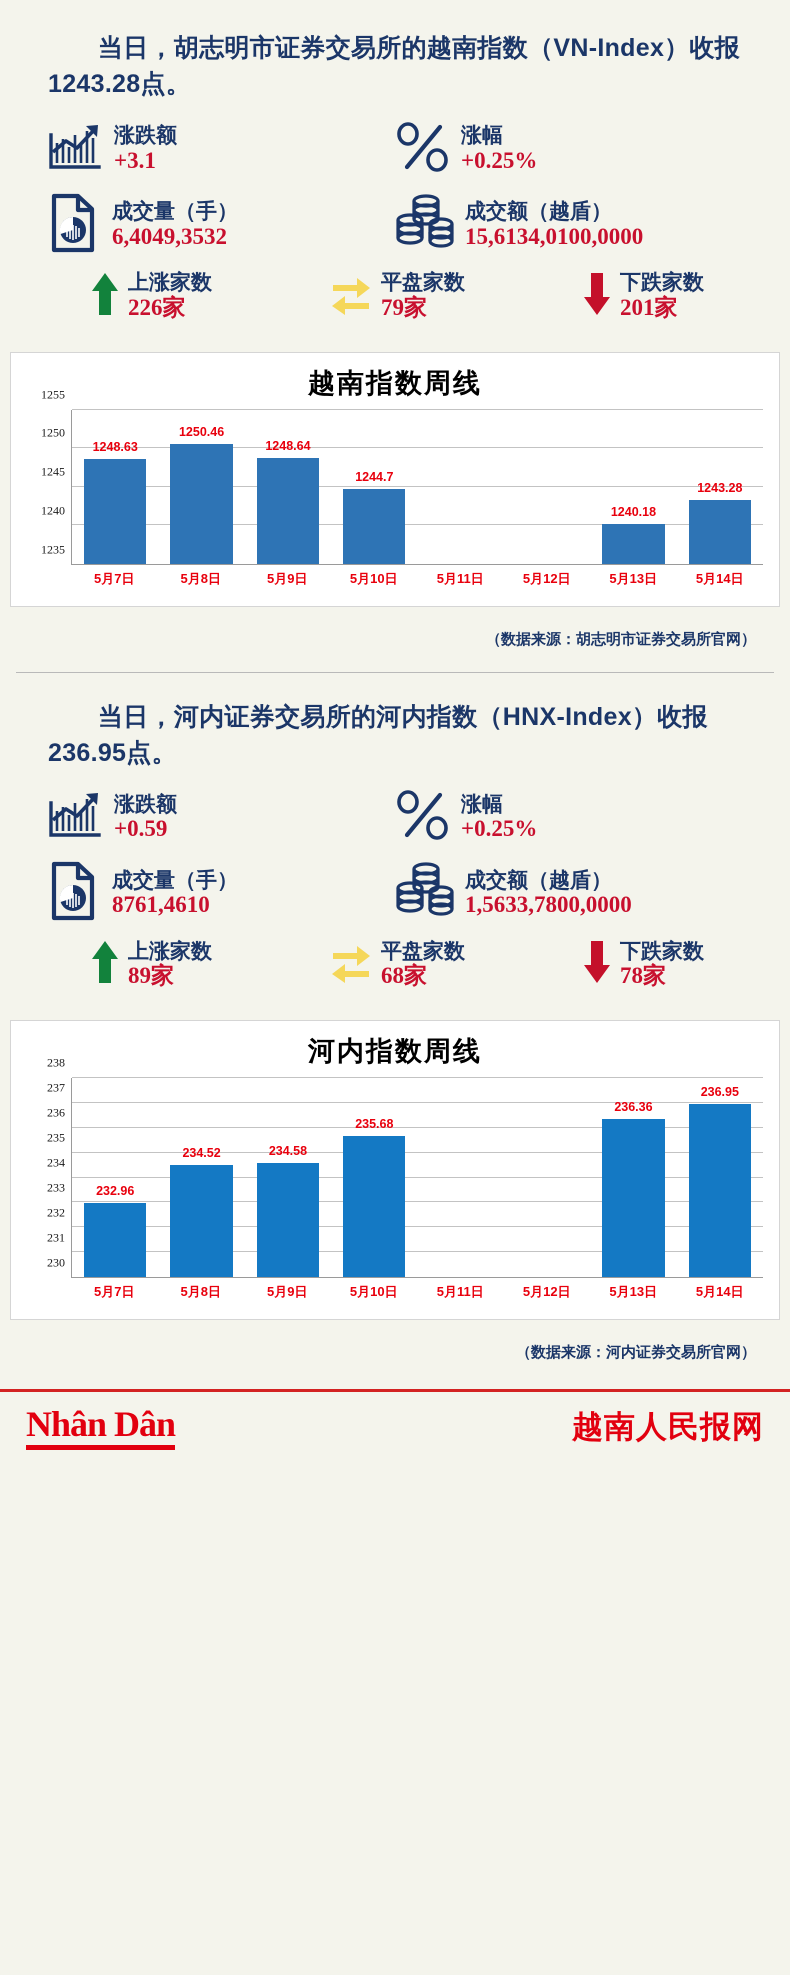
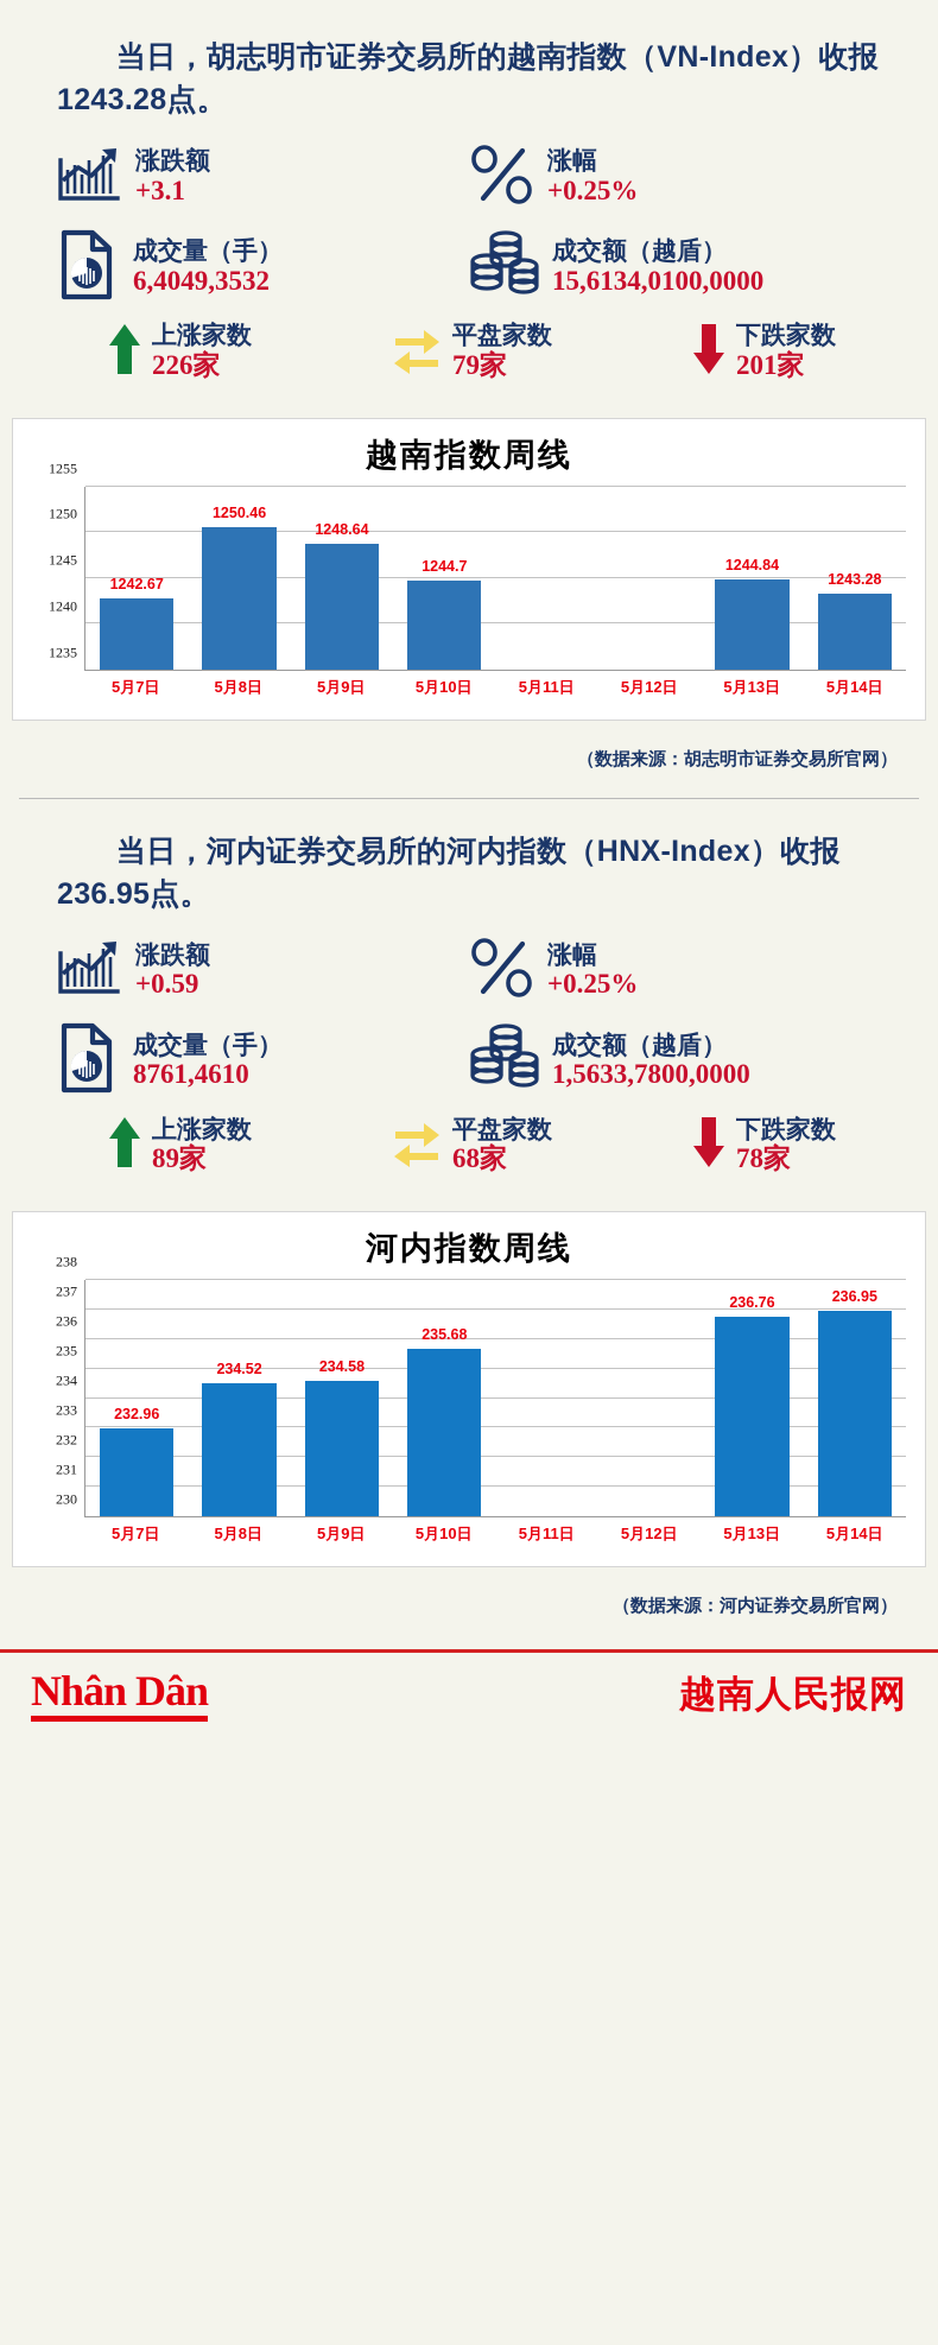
越南指数周线/5月7日: 1248.63 -> 1242.67
越南指数周线/5月13日: 1240.18 -> 1244.84
河内指数周线/5月13日: 236.36 -> 236.76
